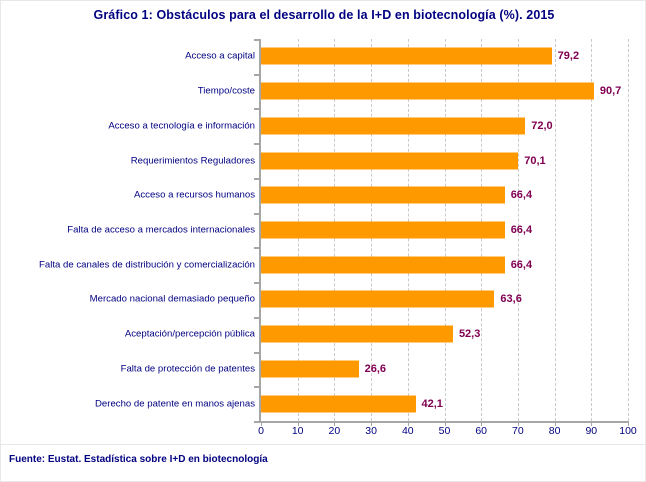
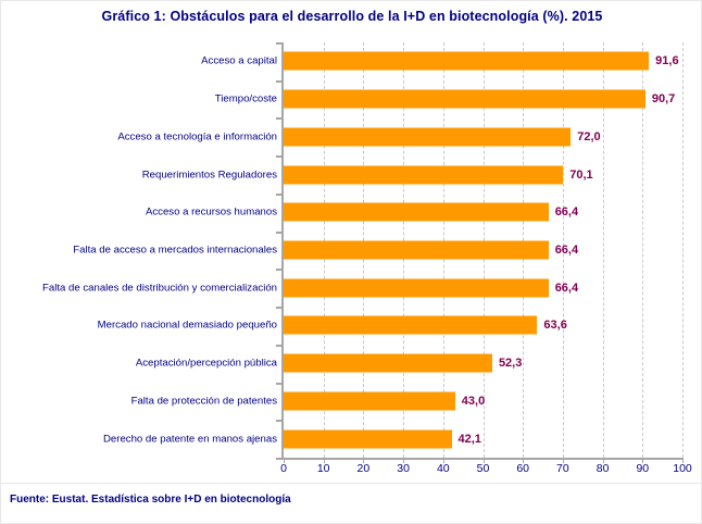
Acceso a capital: 79,2 -> 91,6
Falta de protección de patentes: 26,6 -> 43,0
